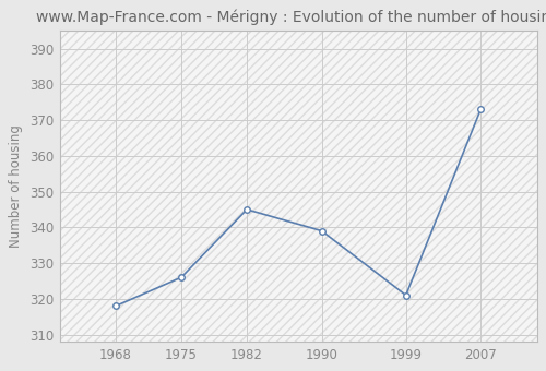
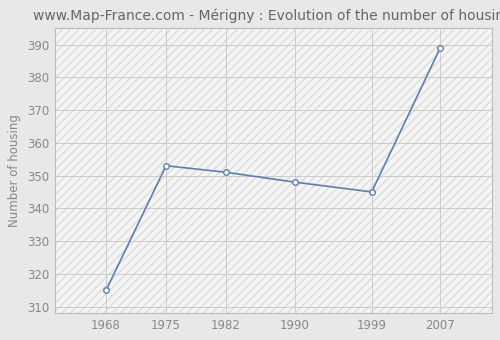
1968: 318 -> 315
1975: 326 -> 353
1982: 345 -> 351
1990: 339 -> 348
1999: 321 -> 345
2007: 373 -> 389
